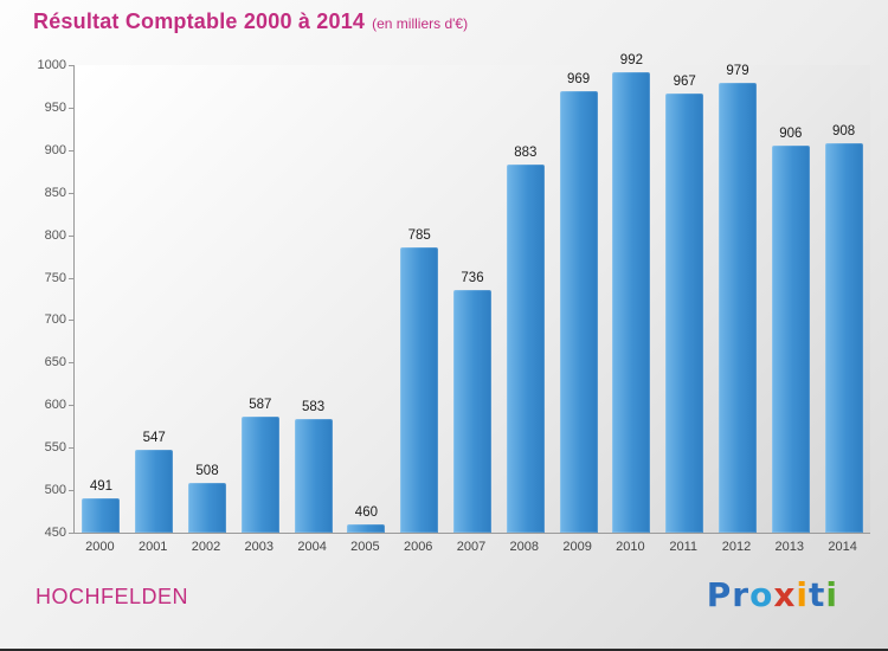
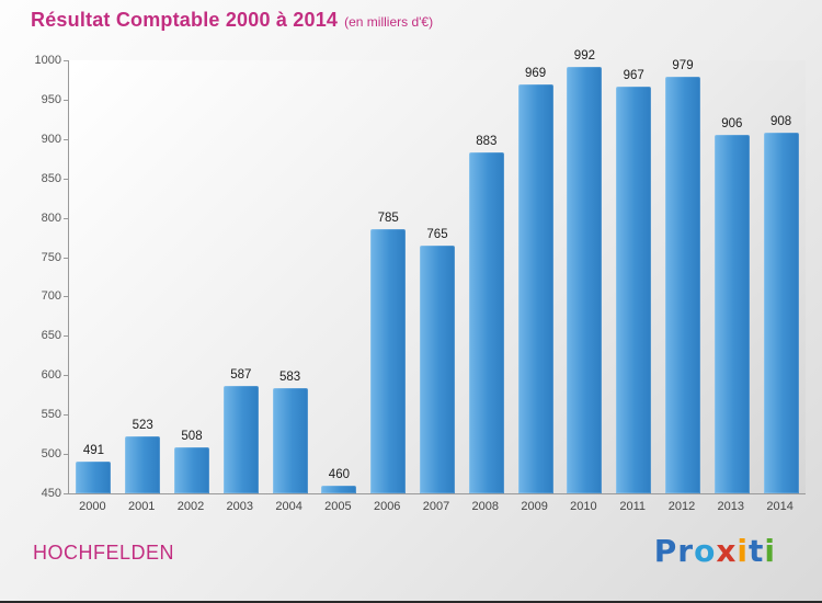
2001: 547 -> 523
2007: 736 -> 765
